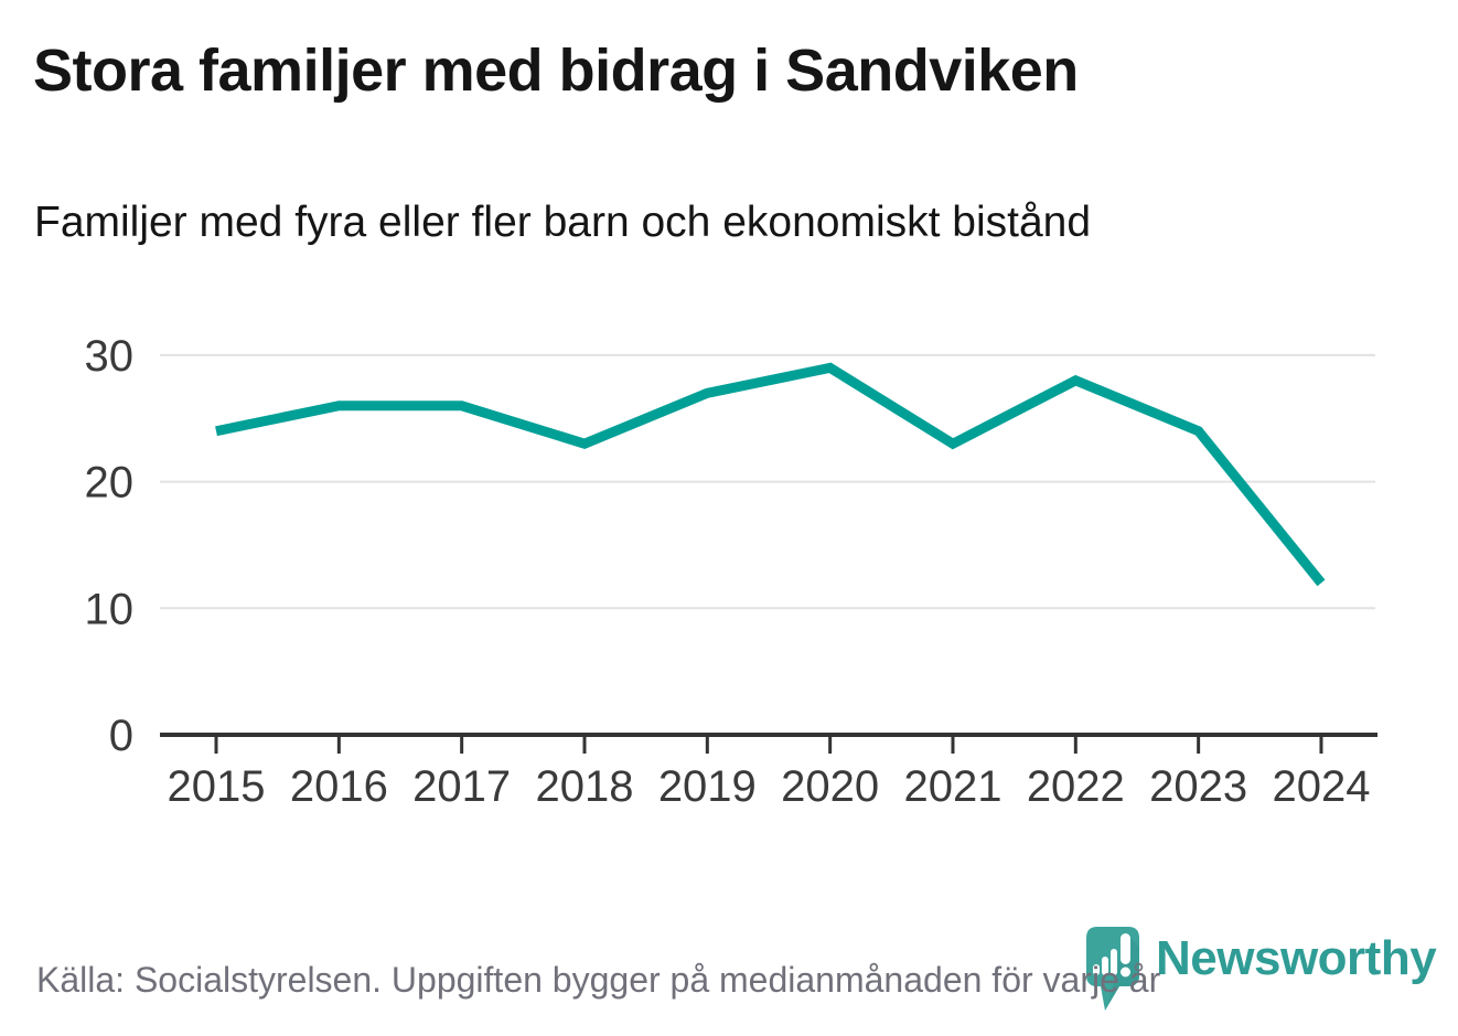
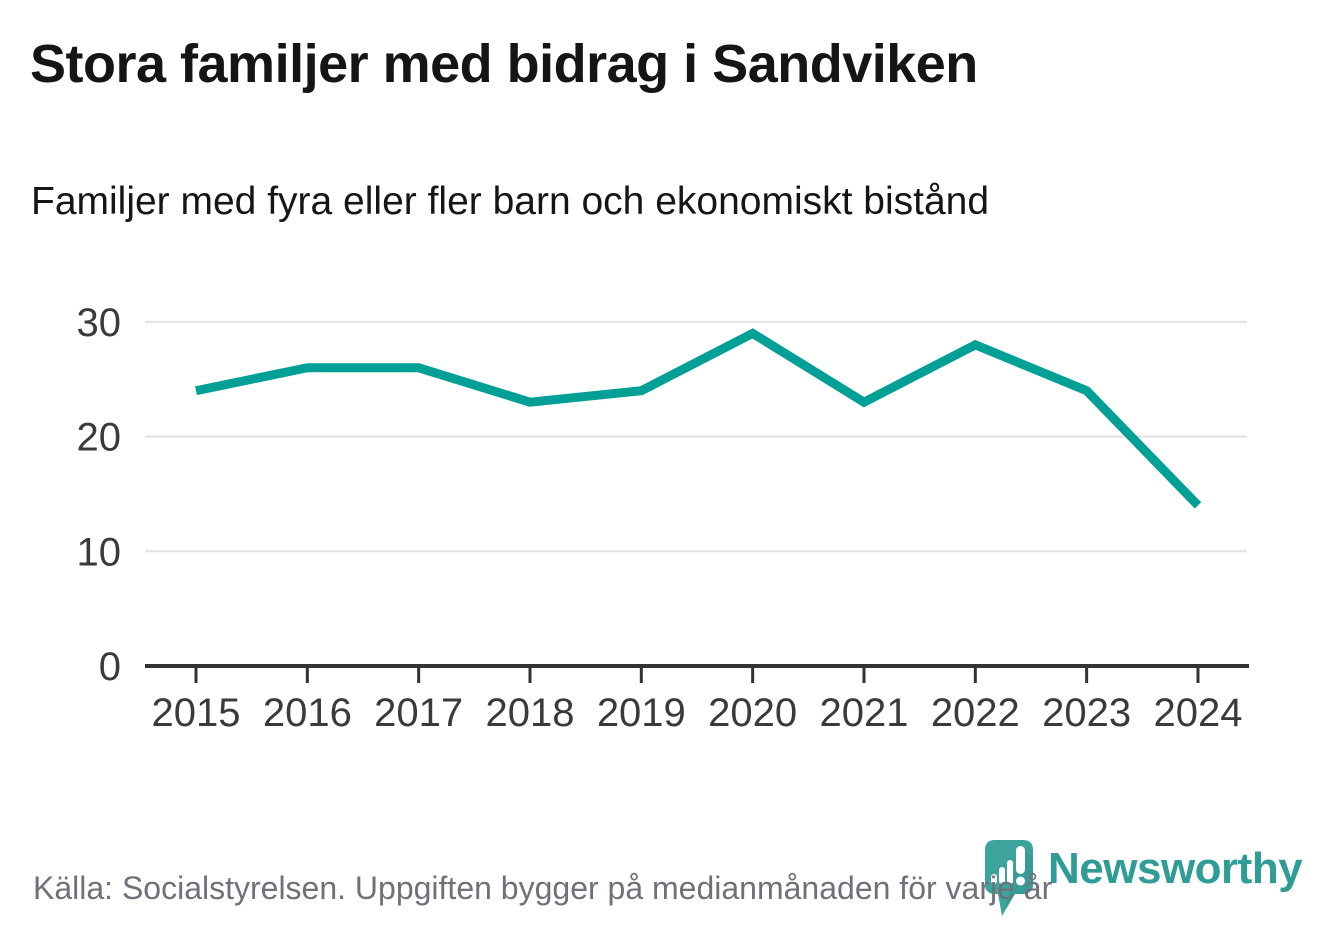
2019: 27 -> 24
2024: 12 -> 14
